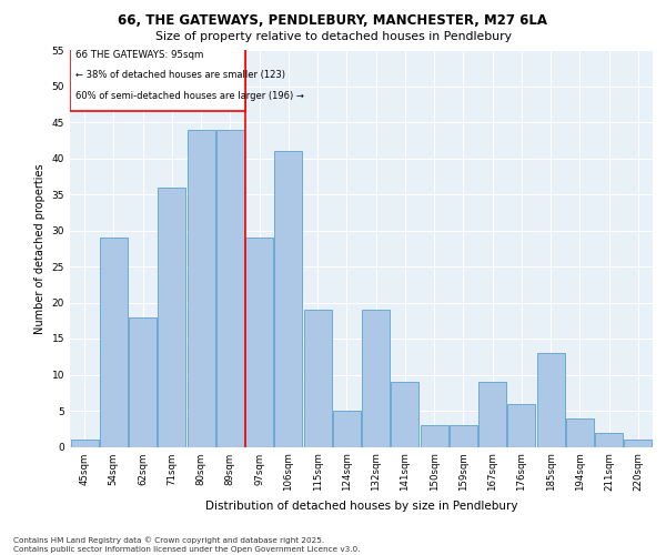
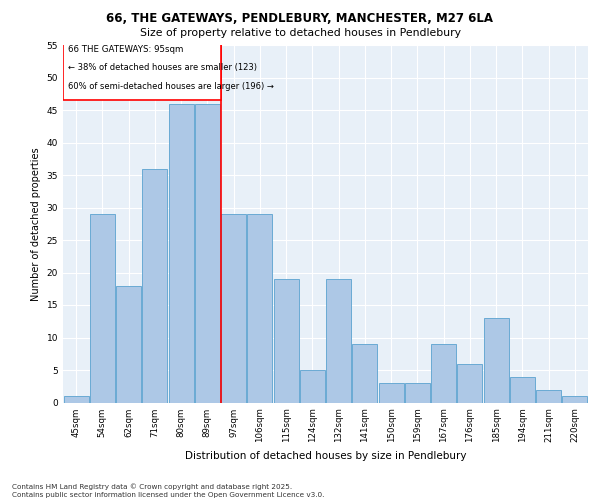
80sqm: 44 -> 46
89sqm: 44 -> 46
106sqm: 41 -> 29
